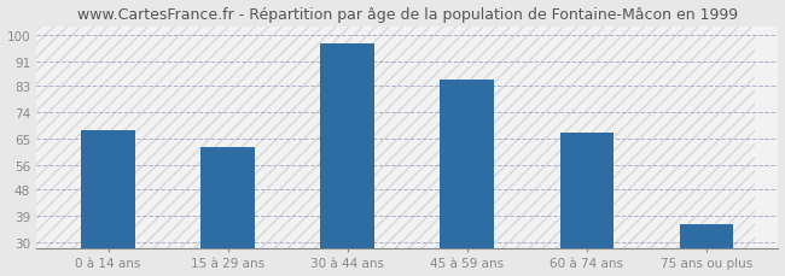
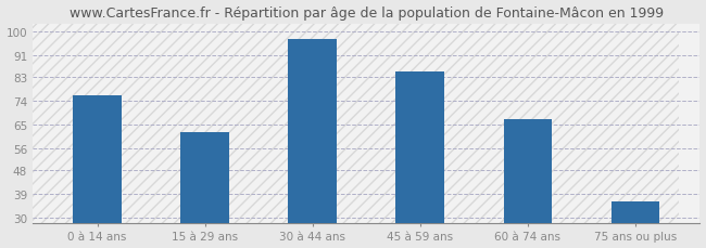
0 à 14 ans: 68 -> 76
